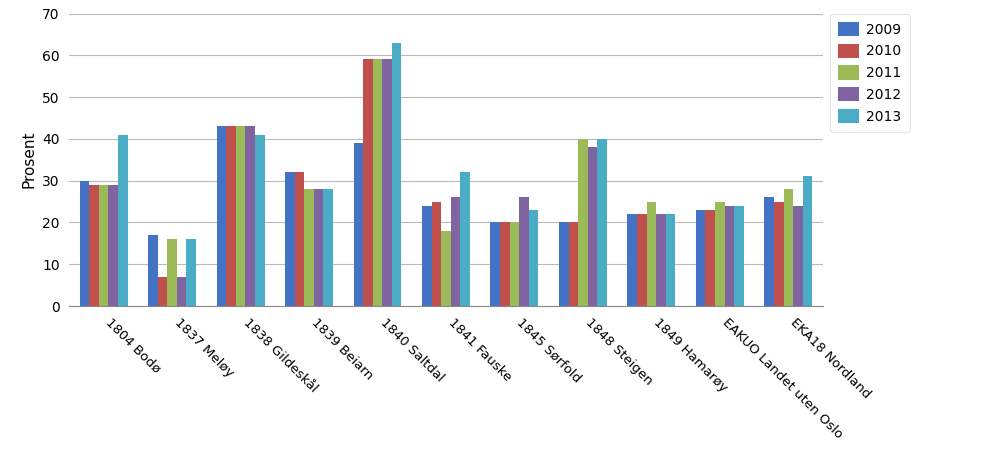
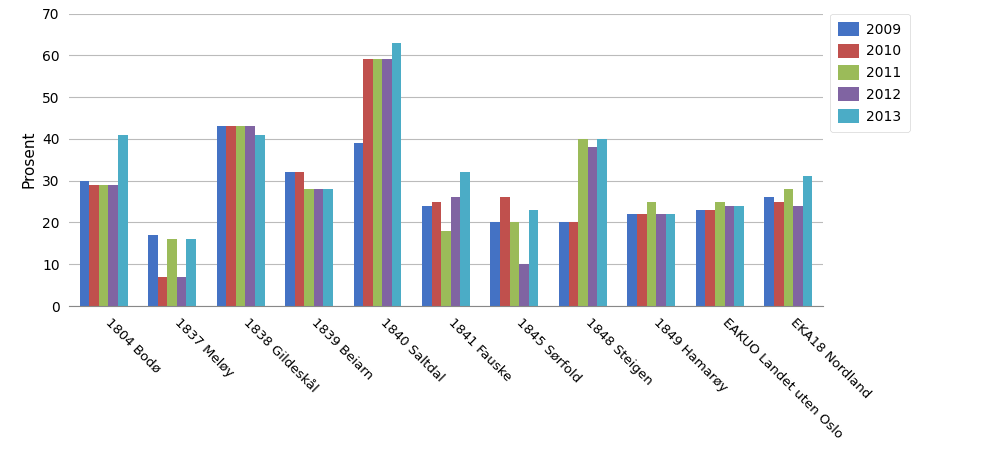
2010/1845 Sørfold: 20 -> 26
2012/1845 Sørfold: 26 -> 10
